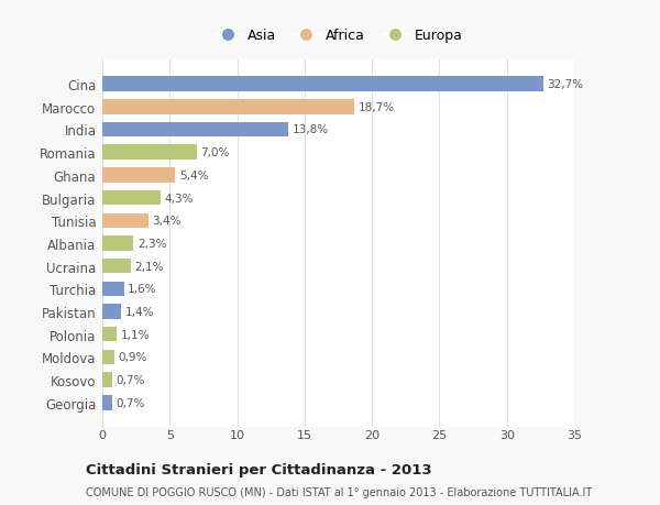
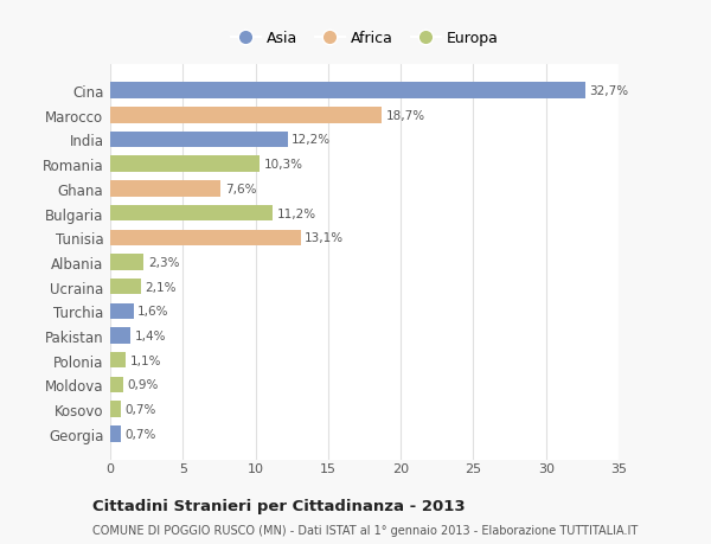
India: 13,8% -> 12,2%
Romania: 7,0% -> 10,3%
Ghana: 5,4% -> 7,6%
Bulgaria: 4,3% -> 11,2%
Tunisia: 3,4% -> 13,1%
